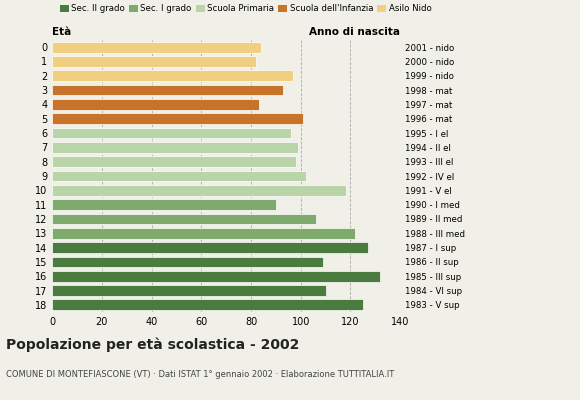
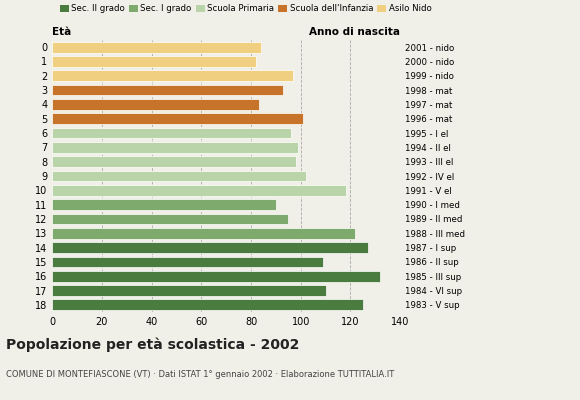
12: 106 -> 95
